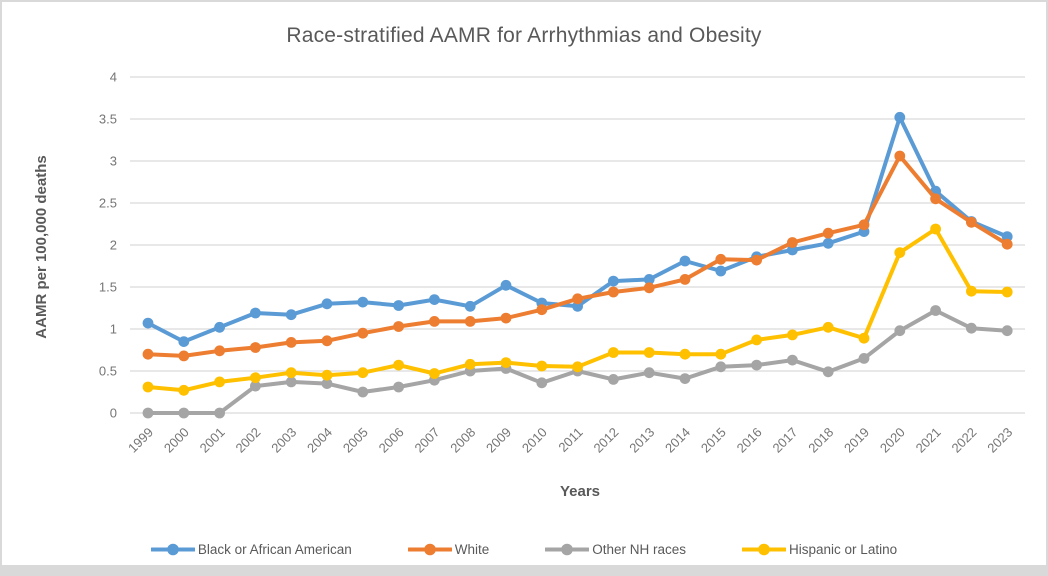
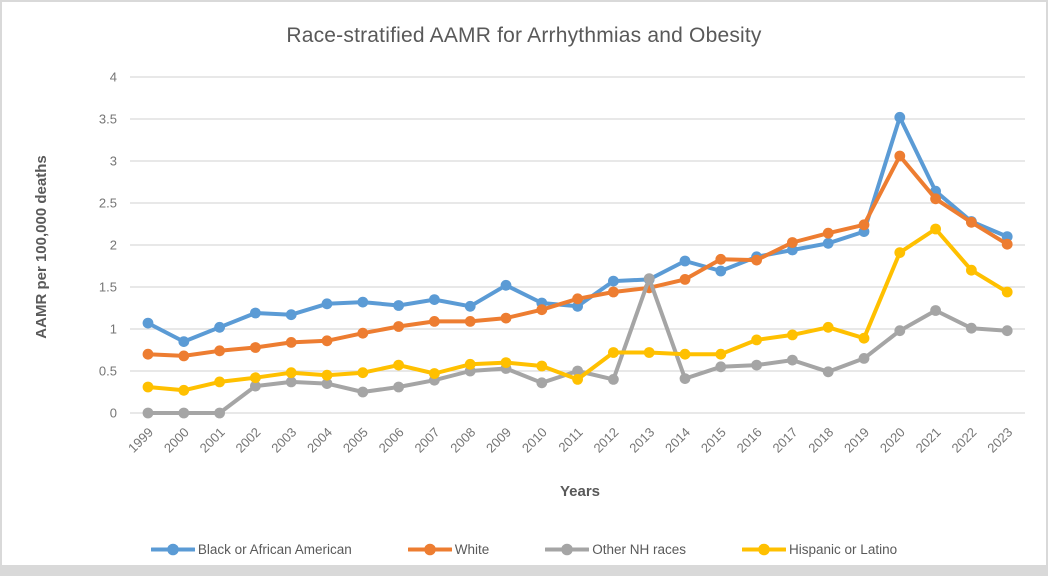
Hispanic or Latino/2011: 0.6 -> 0.4
Other NH races/2013: 0.5 -> 1.6
Hispanic or Latino/2022: 1.4 -> 1.7
